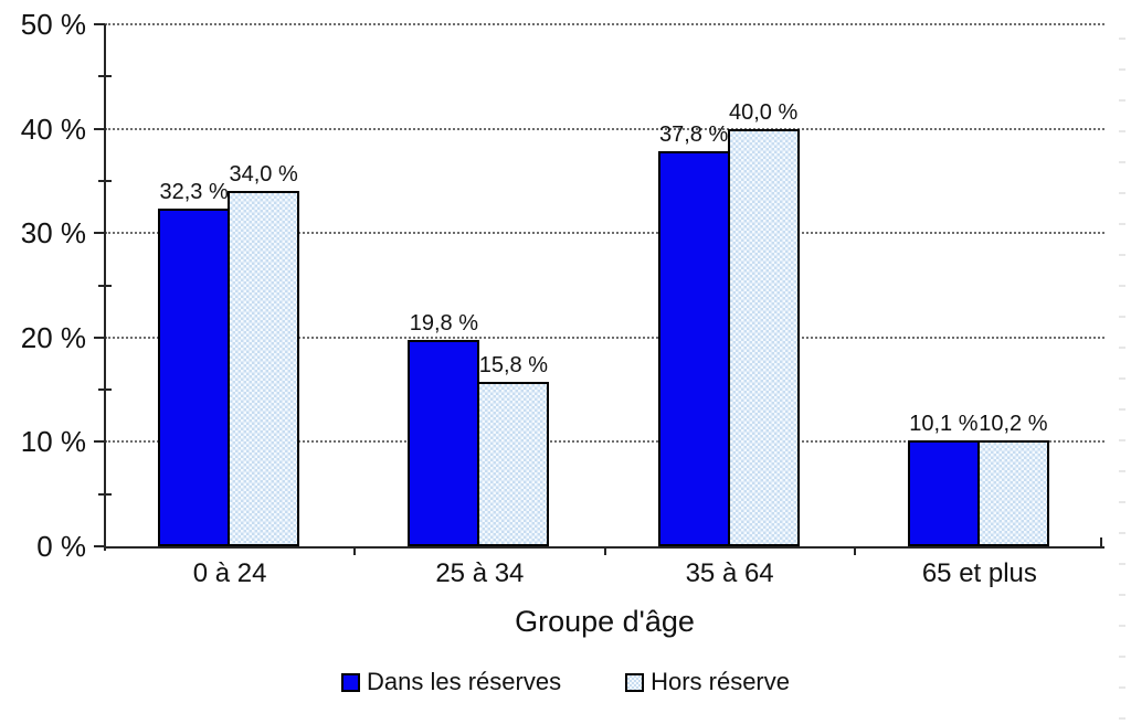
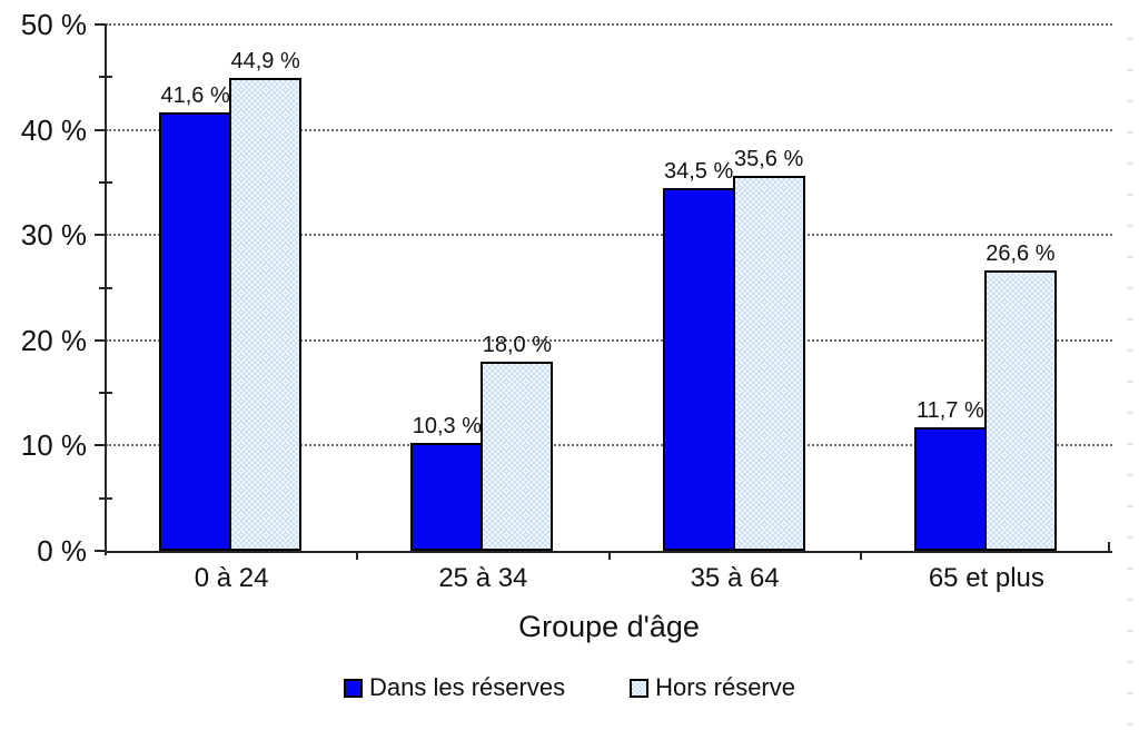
Dans les réserves/0 à 24: 32,3 -> 41,6
Hors réserve/0 à 24: 34,0 -> 44,9
Dans les réserves/25 à 34: 19,8 -> 10,3
Hors réserve/25 à 34: 15,8 -> 18,0
Dans les réserves/35 à 64: 37,8 -> 34,5
Hors réserve/35 à 64: 40,0 -> 35,6
Dans les réserves/65 et plus: 10,1 -> 11,7
Hors réserve/65 et plus: 10,2 -> 26,6
